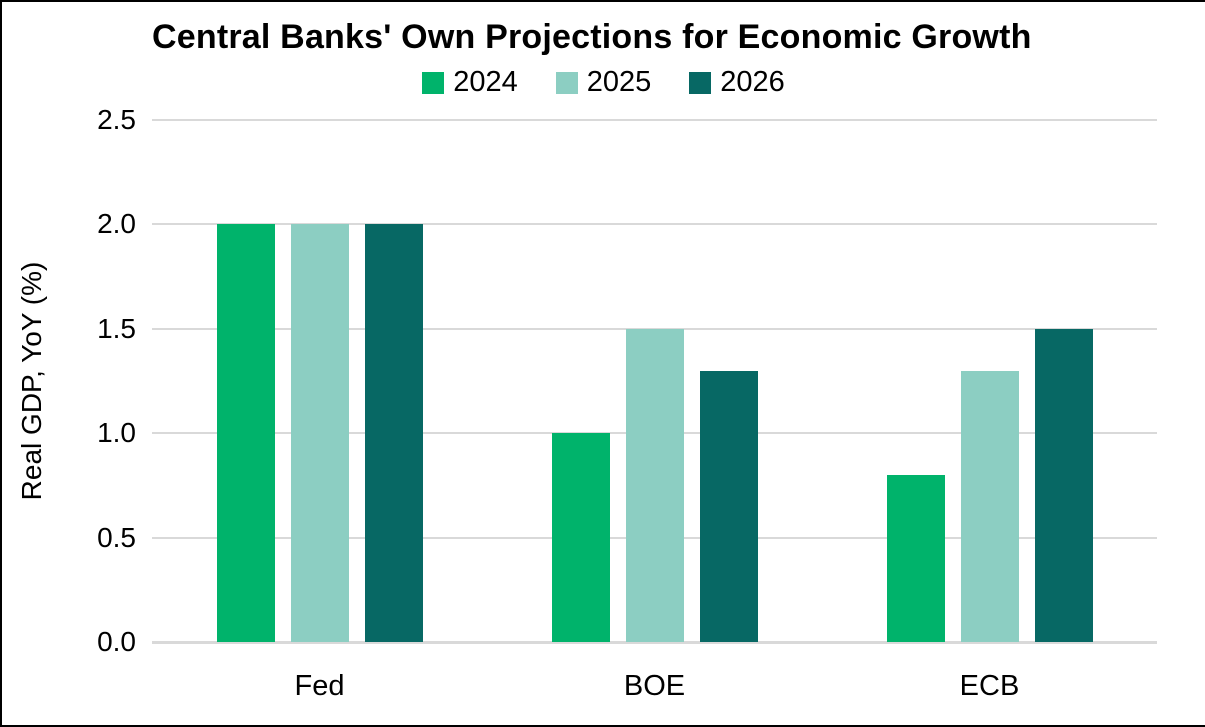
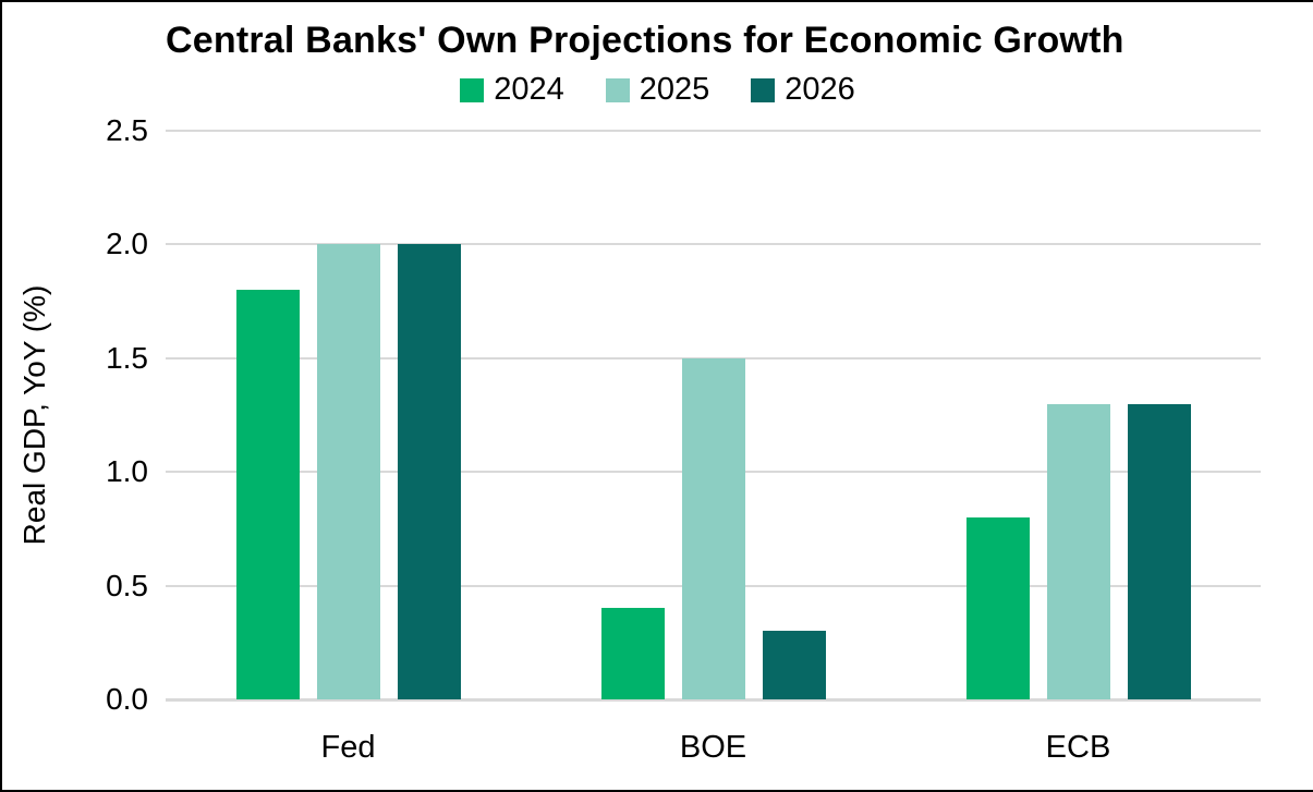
2024/Fed: 2.0 -> 1.8
2024/BOE: 1.0 -> 0.4
2026/BOE: 1.3 -> 0.3
2026/ECB: 1.5 -> 1.3
